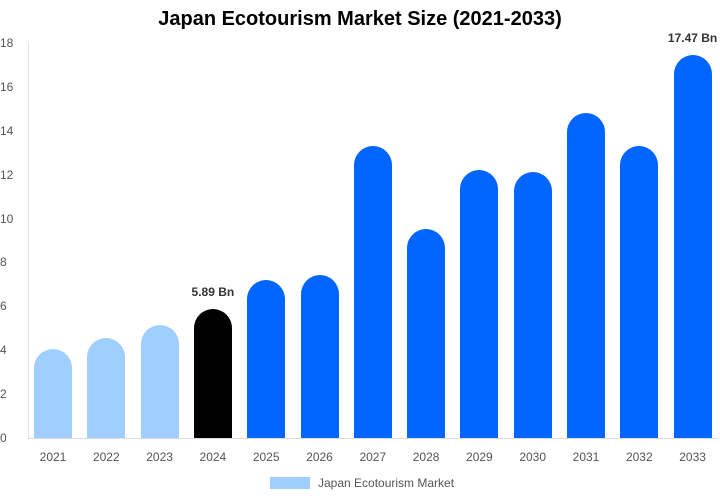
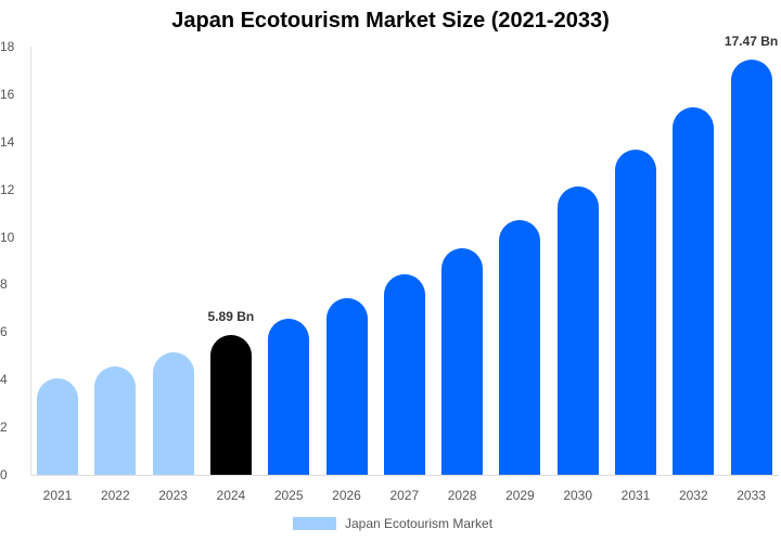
2025: 7.2 -> 6.6
2027: 13.3 -> 8.4
2029: 12.2 -> 10.7
2031: 14.8 -> 13.7
2032: 13.3 -> 15.4
